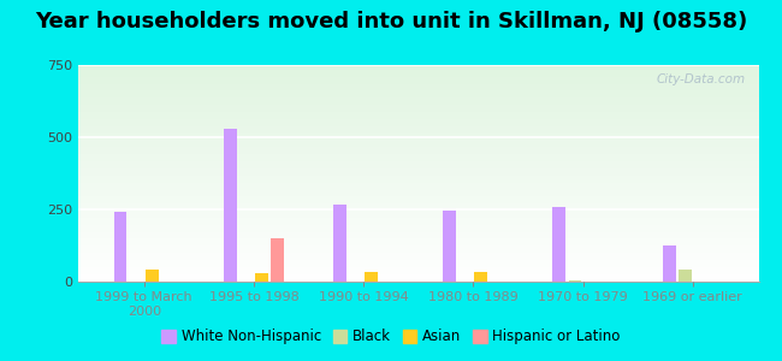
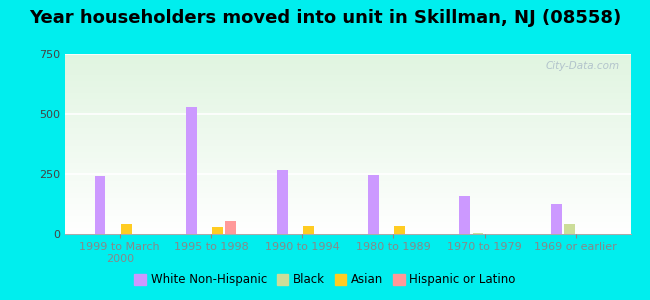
Hispanic or Latino/1995 to 1998: 150 -> 55
White Non-Hispanic/1970 to 1979: 260 -> 160
